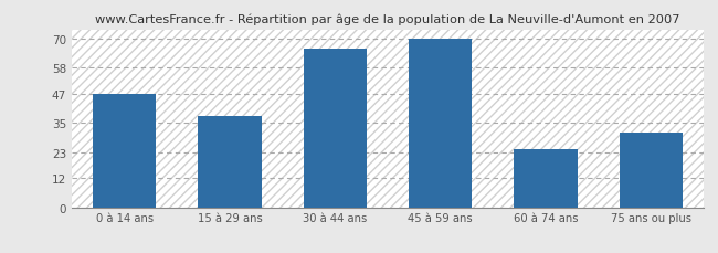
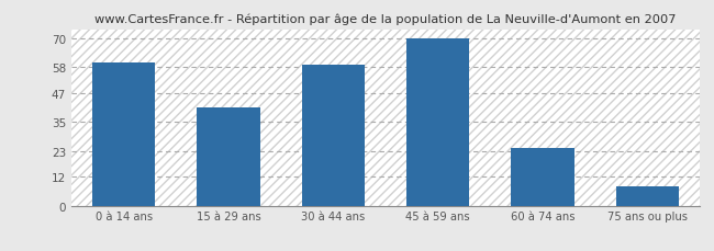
0 à 14 ans: 47 -> 60
15 à 29 ans: 38 -> 41
30 à 44 ans: 66 -> 59
75 ans ou plus: 31 -> 8
